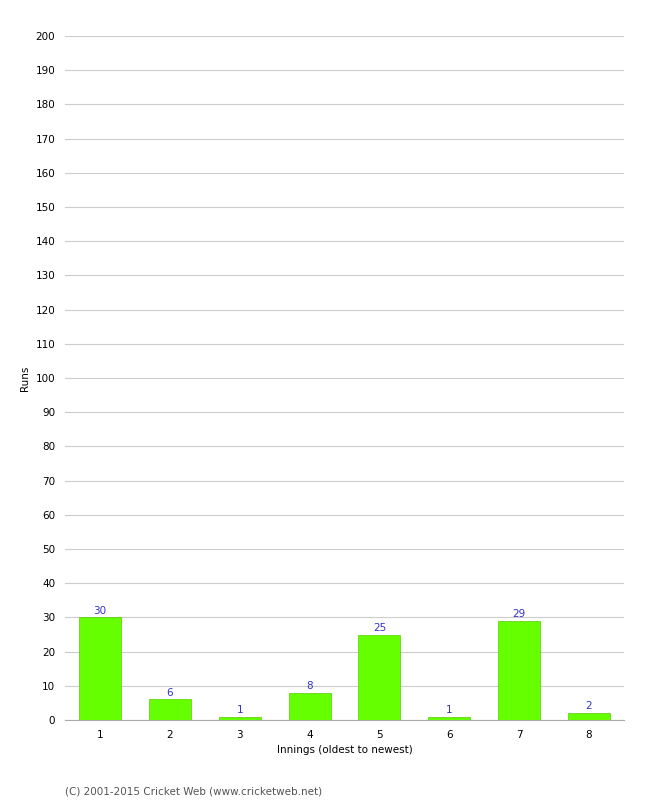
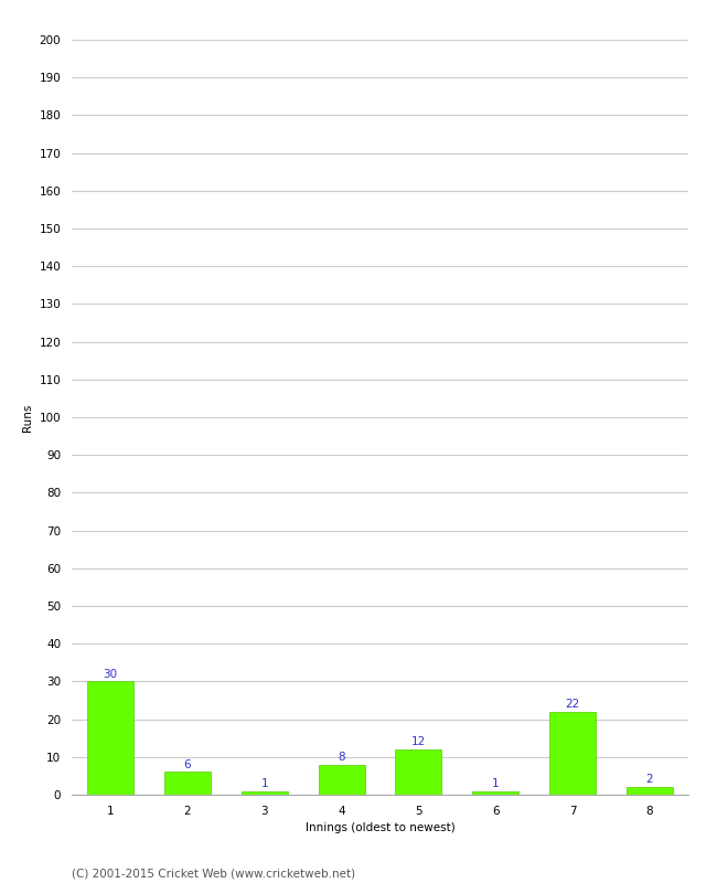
5: 25 -> 12
7: 29 -> 22
